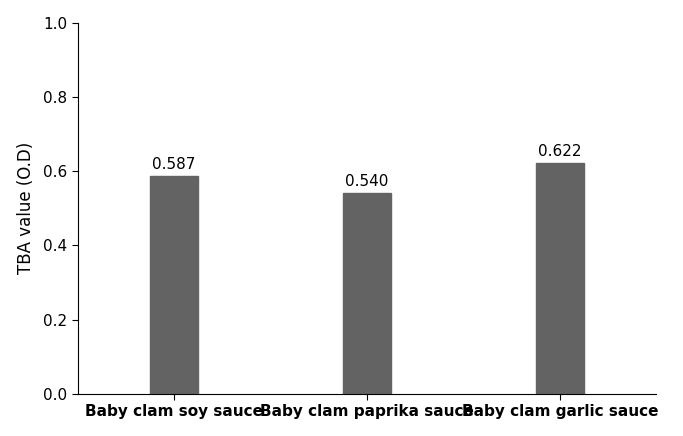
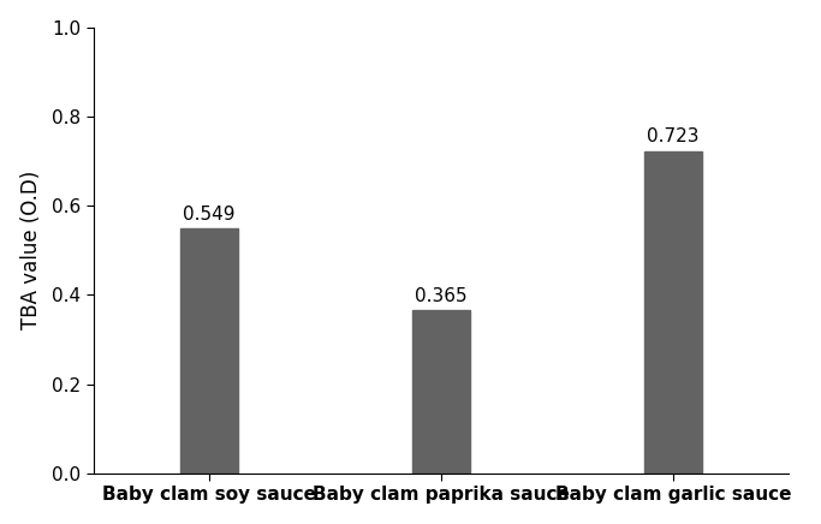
Baby clam soy sauce: 0.587 -> 0.549
Baby clam paprika sauce: 0.540 -> 0.365
Baby clam garlic sauce: 0.622 -> 0.723
